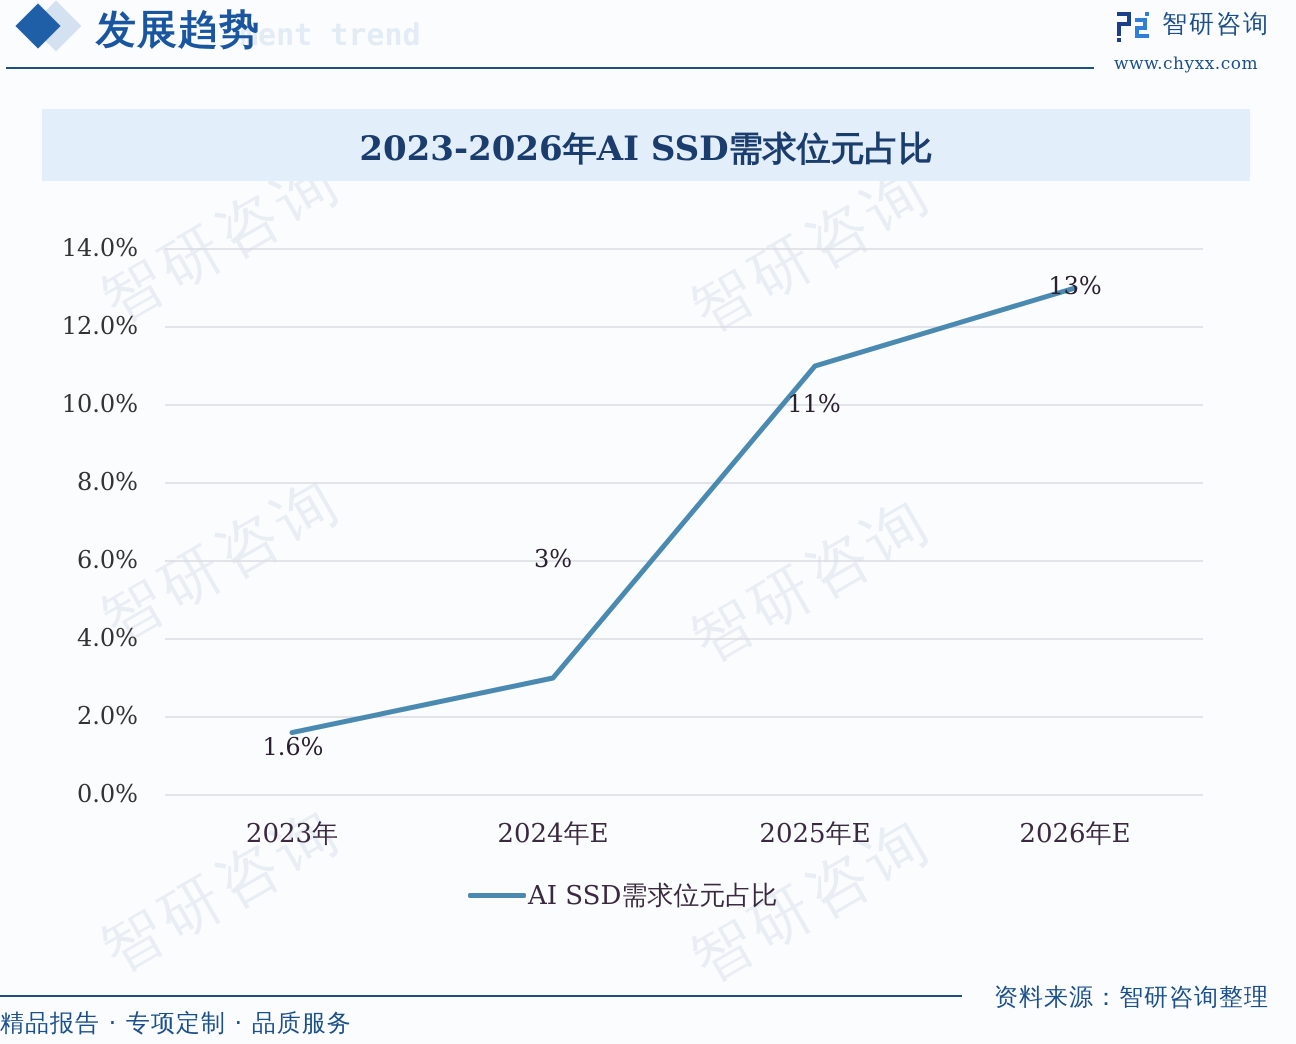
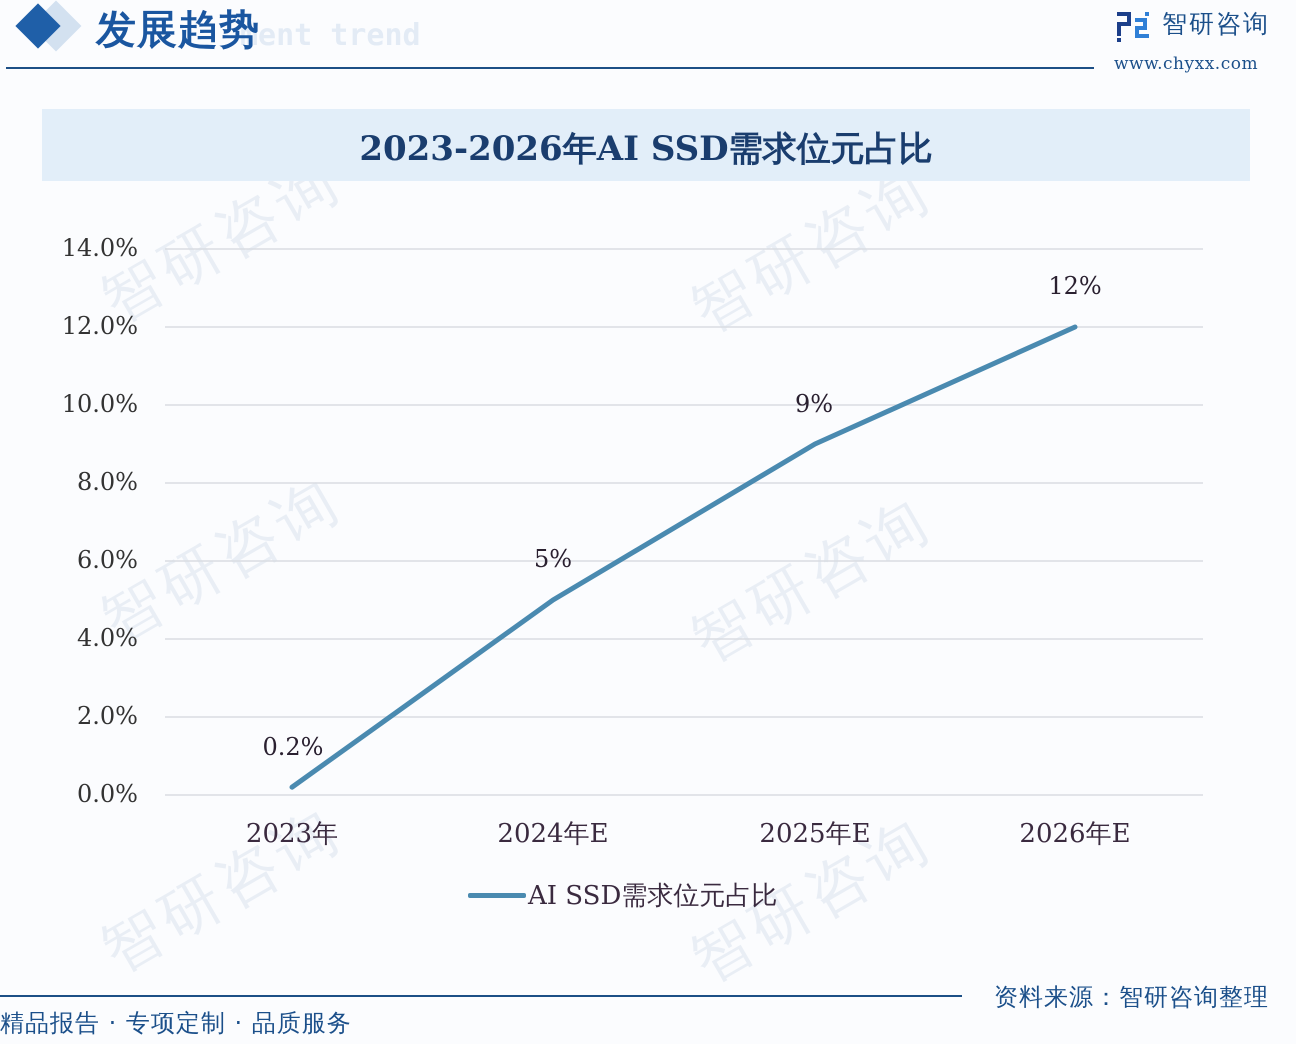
2023年: 1.6% -> 0.2%
2024年E: 3% -> 5%
2025年E: 11% -> 9%
2026年E: 13% -> 12%
